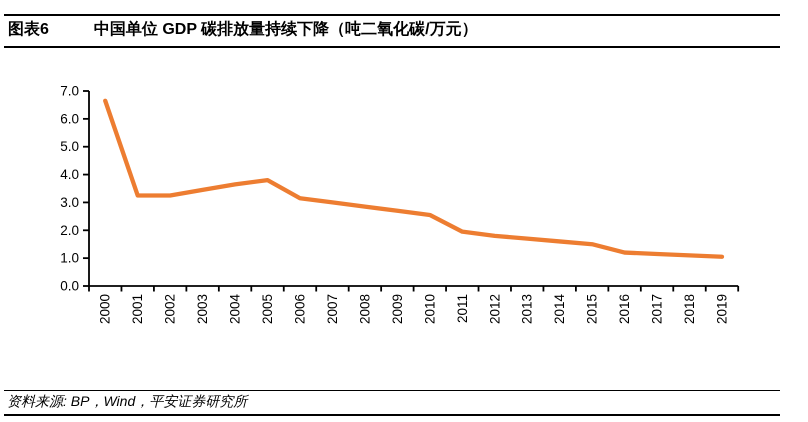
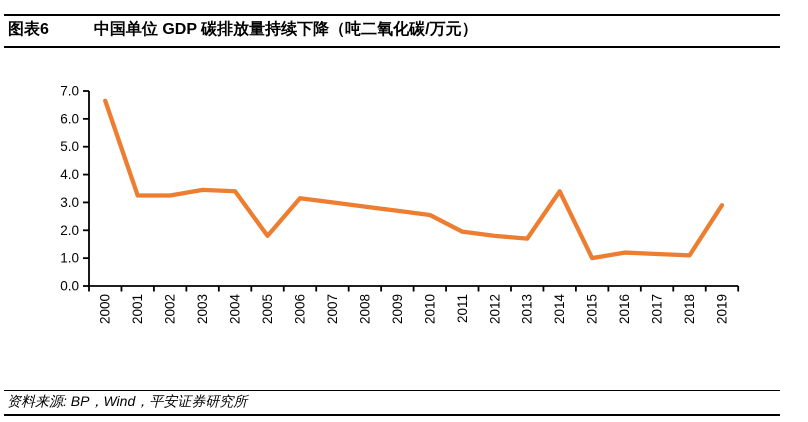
2004: 3.6 -> 3.4
2005: 3.8 -> 1.8
2014: 1.6 -> 3.4
2015: 1.5 -> 1.0
2019: 1.1 -> 2.9
